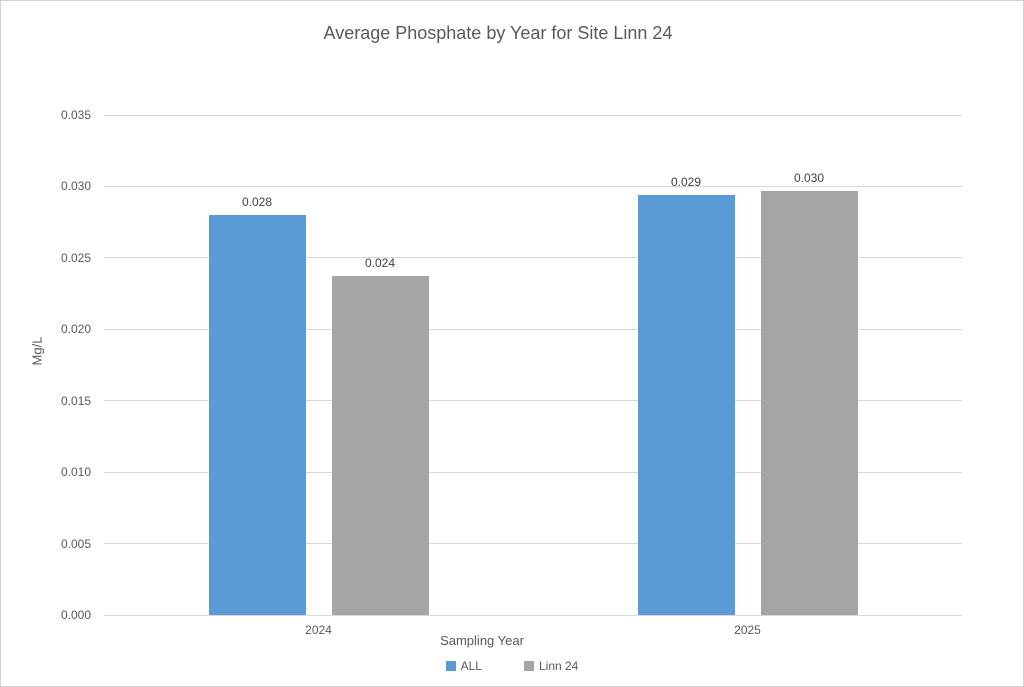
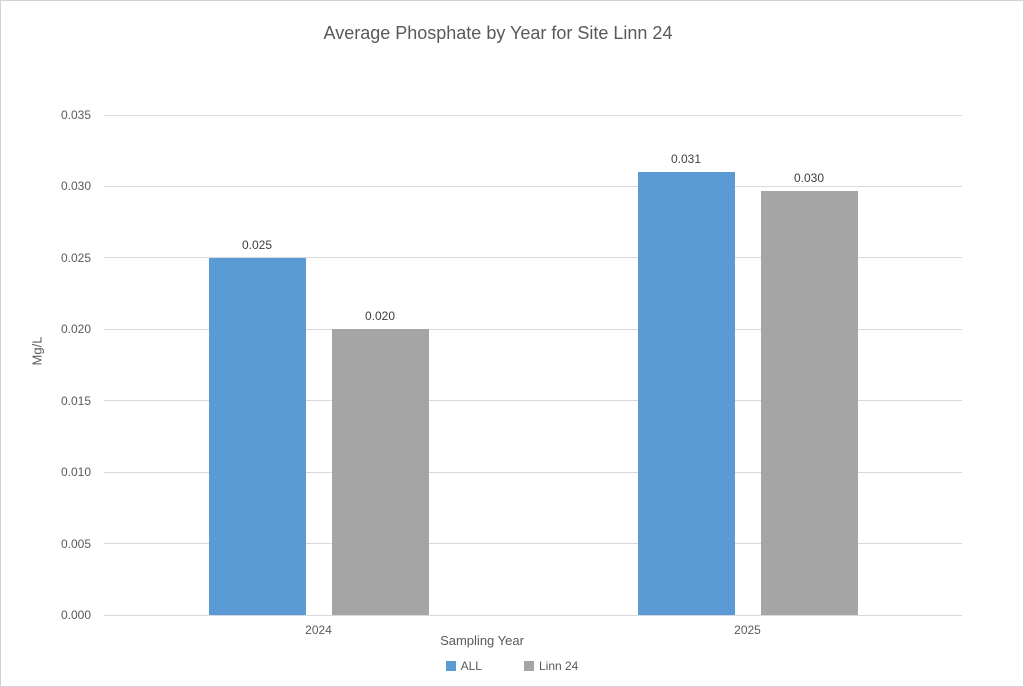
ALL/2024: 0.028 -> 0.025
Linn 24/2024: 0.024 -> 0.020
ALL/2025: 0.029 -> 0.031
